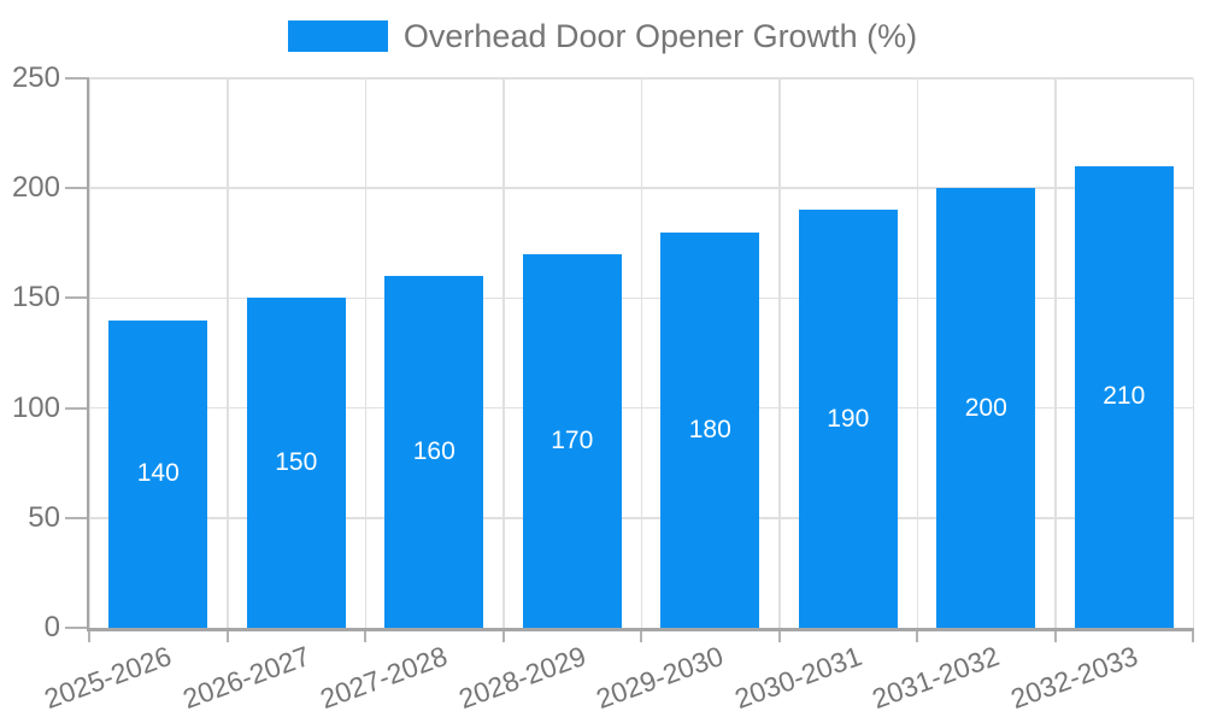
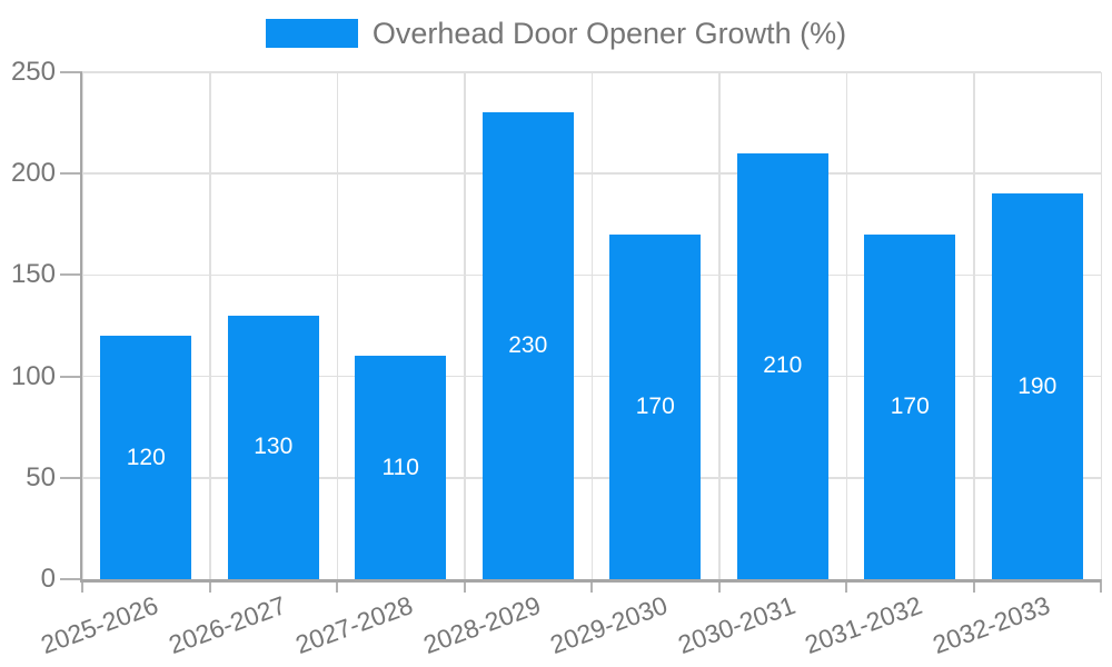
2025-2026: 140 -> 120
2026-2027: 150 -> 130
2027-2028: 160 -> 110
2028-2029: 170 -> 230
2029-2030: 180 -> 170
2030-2031: 190 -> 210
2031-2032: 200 -> 170
2032-2033: 210 -> 190
